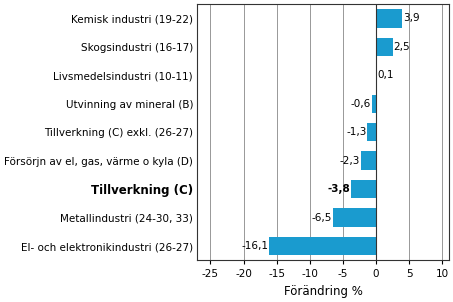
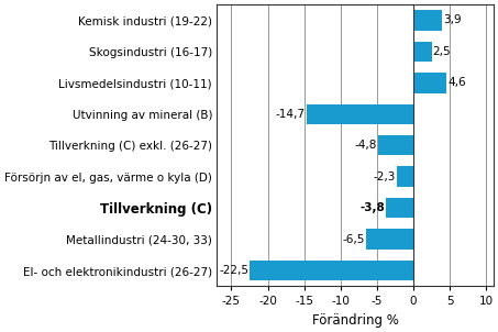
Livsmedelsindustri (10-11): 0,1 -> 4,6
Utvinning av mineral (B): -0,6 -> -14,7
Tillverkning (C) exkl. (26-27): -1,3 -> -4,8
El- och elektronikindustri (26-27): -16,1 -> -22,5
